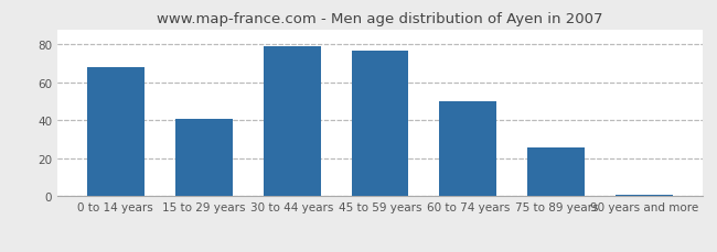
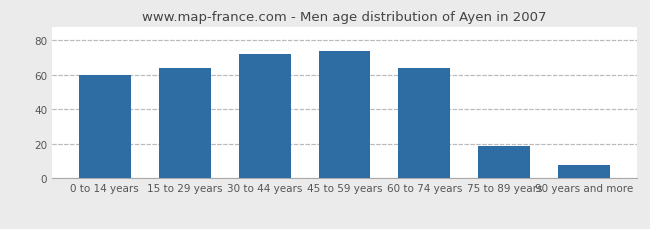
0 to 14 years: 68 -> 60
15 to 29 years: 41 -> 64
30 to 44 years: 79 -> 72
45 to 59 years: 77 -> 74
60 to 74 years: 50 -> 64
75 to 89 years: 26 -> 19
90 years and more: 1 -> 8
